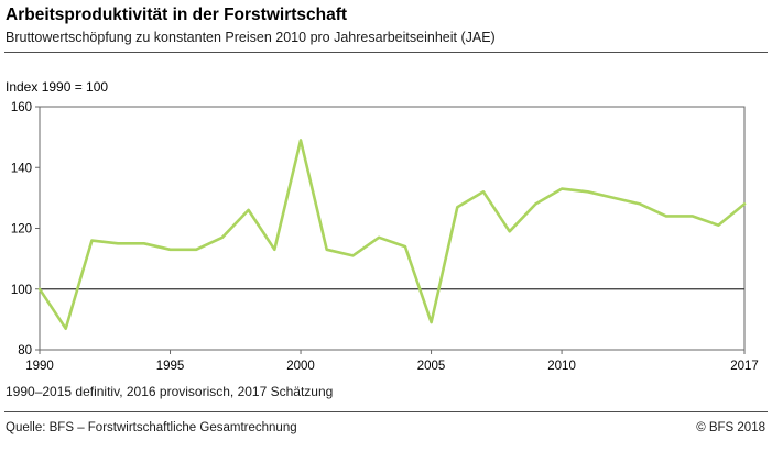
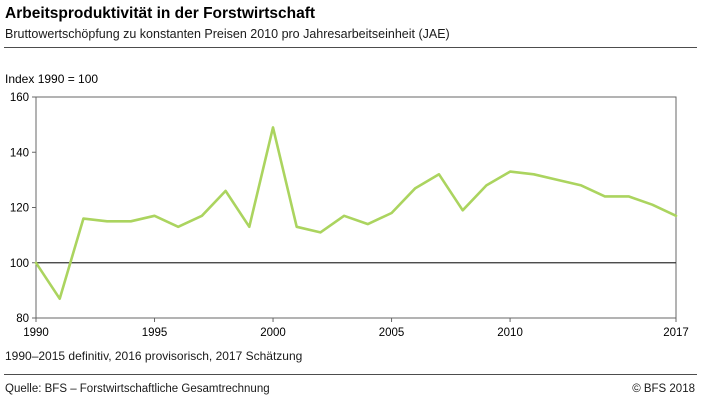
1995: 113 -> 117
2005: 89 -> 118
2017: 128 -> 117
